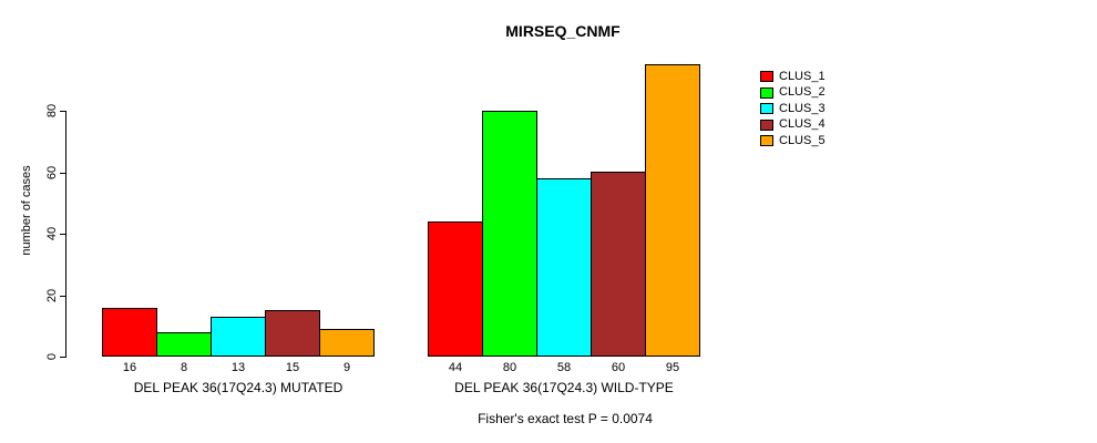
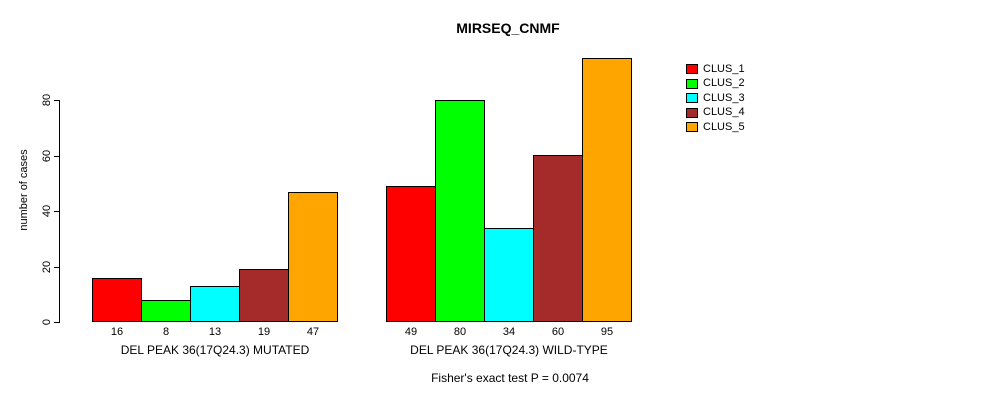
CLUS_4/DEL PEAK 36(17Q24.3) MUTATED: 15 -> 19
CLUS_5/DEL PEAK 36(17Q24.3) MUTATED: 9 -> 47
CLUS_1/DEL PEAK 36(17Q24.3) WILD-TYPE: 44 -> 49
CLUS_3/DEL PEAK 36(17Q24.3) WILD-TYPE: 58 -> 34
